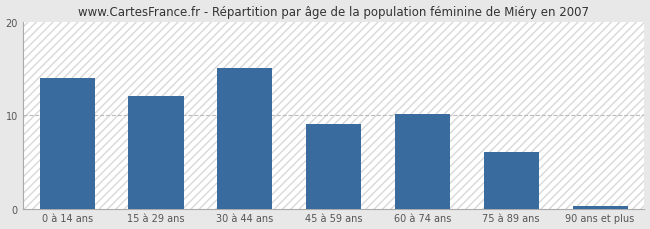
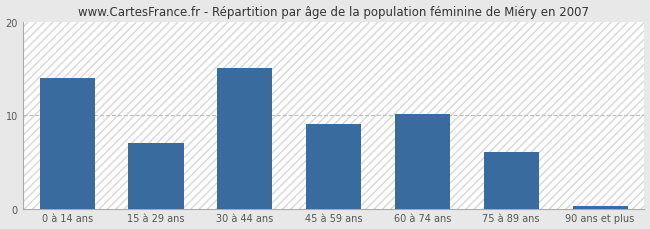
15 à 29 ans: 12.0 -> 7.0
